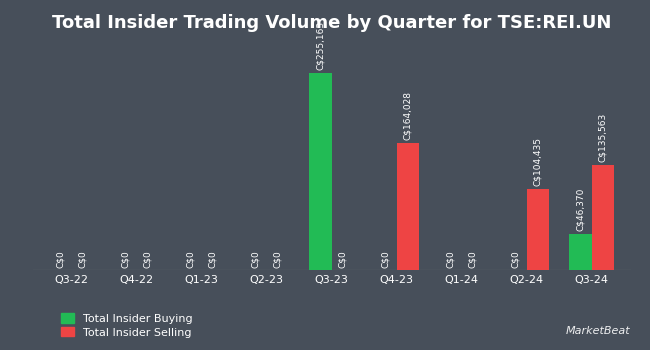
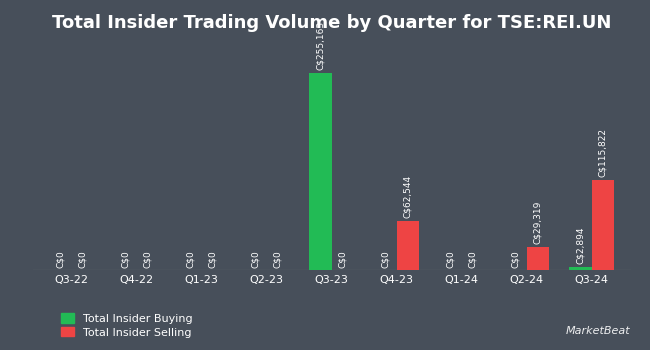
Total Insider Selling/Q4-23: C$164,028 -> C$62,544
Total Insider Selling/Q2-24: C$104,435 -> C$29,319
Total Insider Buying/Q3-24: C$46,370 -> C$2,894
Total Insider Selling/Q3-24: C$135,563 -> C$115,822
